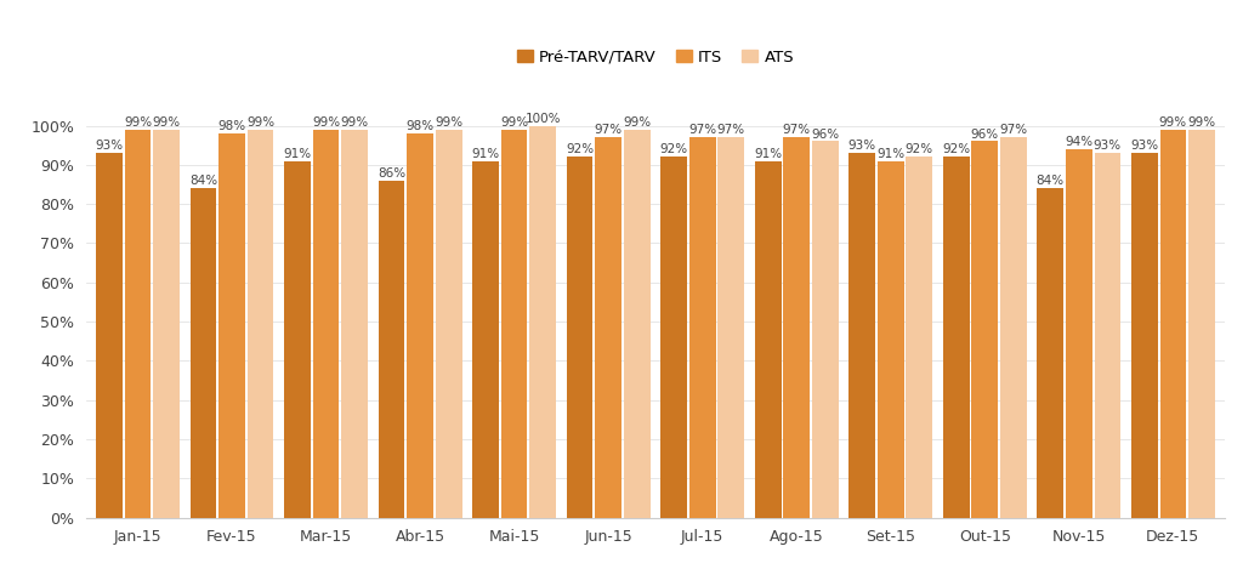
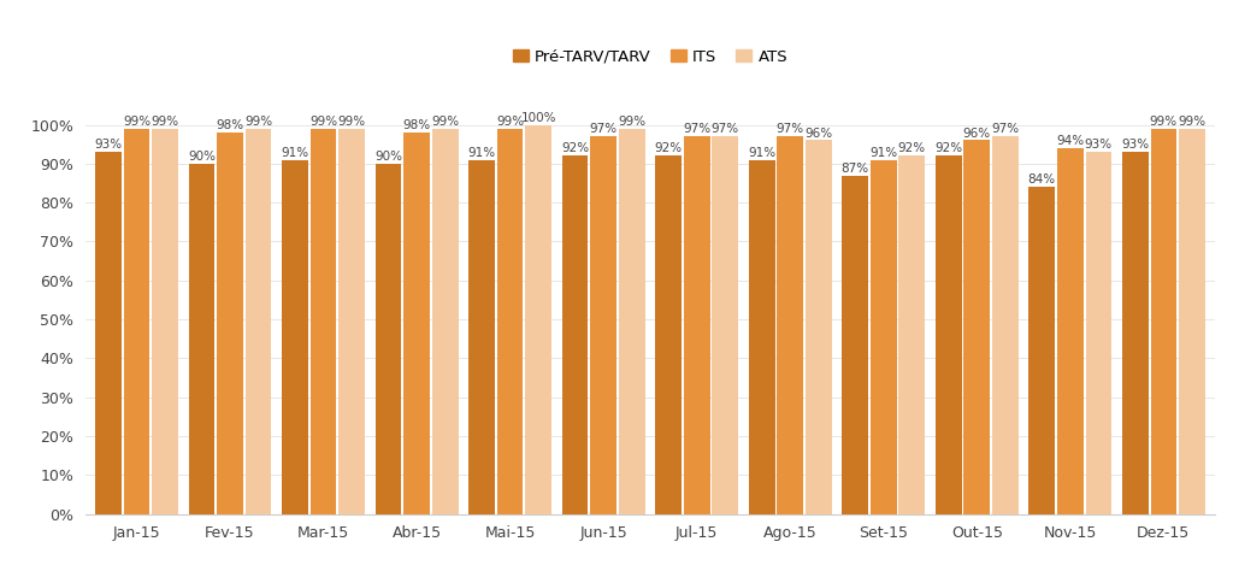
Pré-TARV/TARV/Fev-15: 84% -> 90%
Pré-TARV/TARV/Abr-15: 86% -> 90%
Pré-TARV/TARV/Set-15: 93% -> 87%
